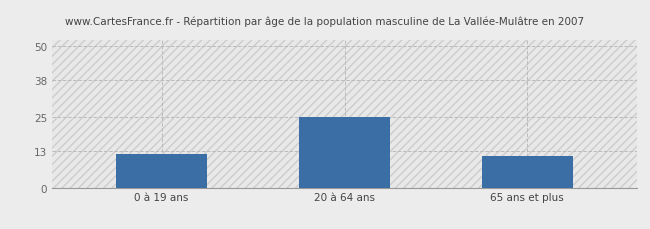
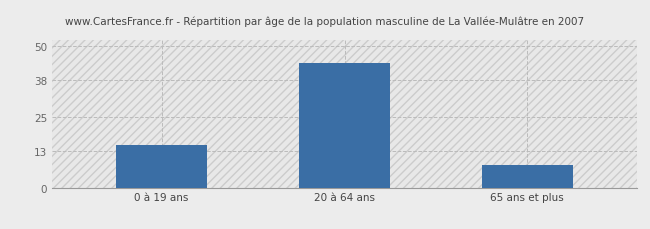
0 à 19 ans: 12 -> 15
20 à 64 ans: 25 -> 44
65 ans et plus: 11 -> 8
